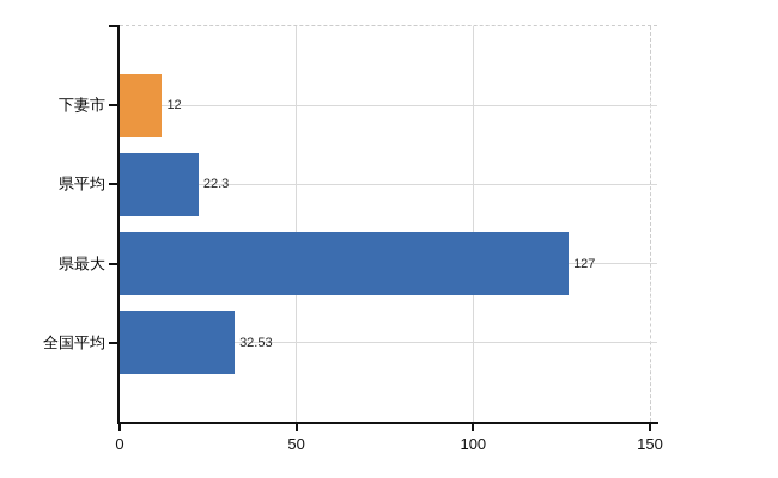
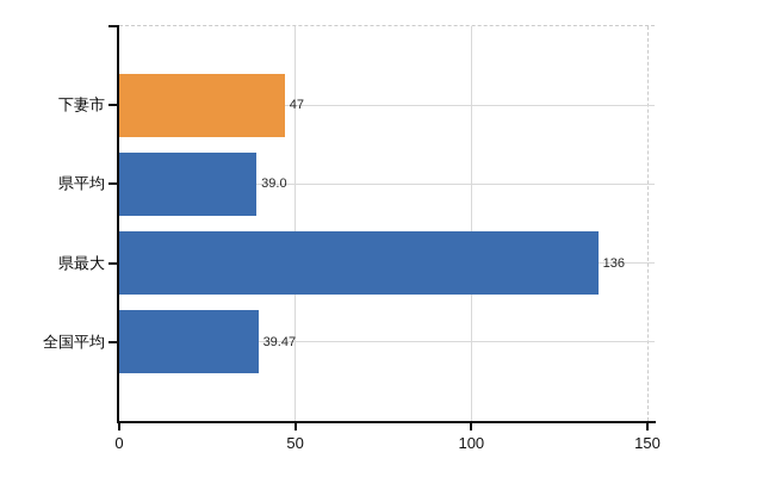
下妻市: 12 -> 47
県平均: 22.3 -> 39.0
県最大: 127 -> 136
全国平均: 32.53 -> 39.47
